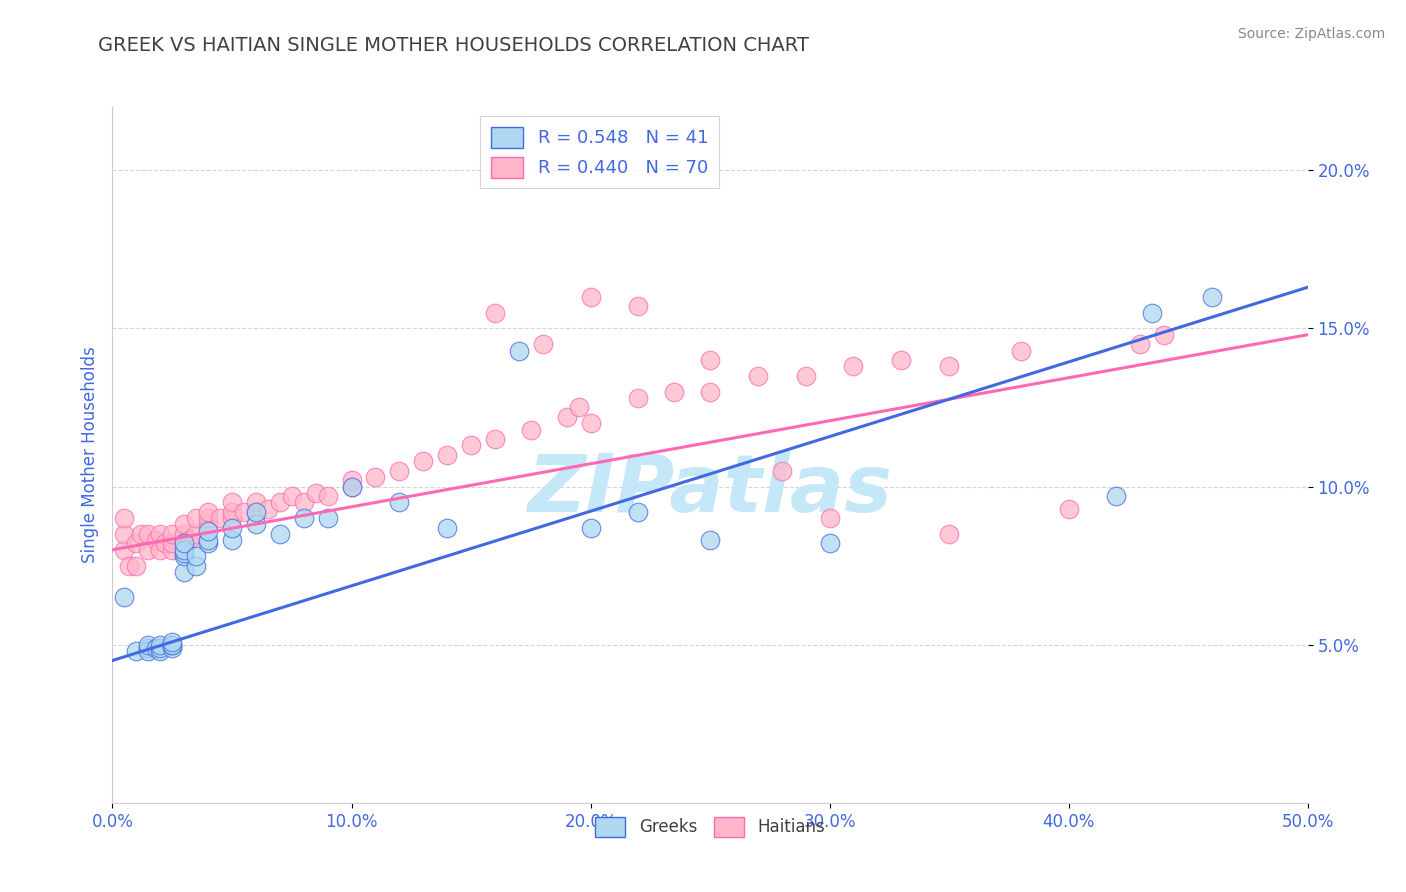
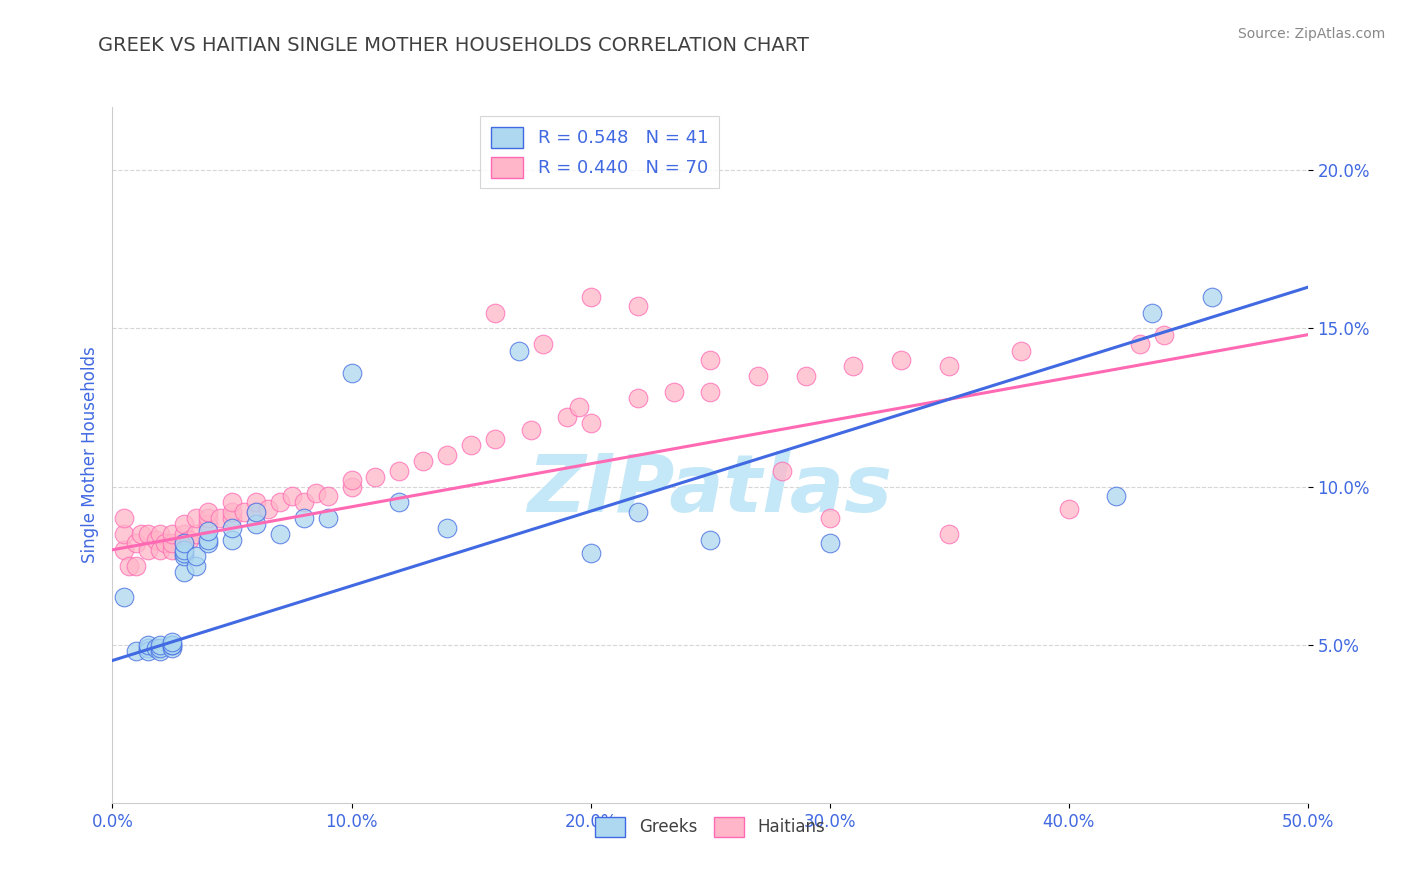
Greeks/10.0%: 10.0% -> 13.6%
Greeks/20.0%: 8.7% -> 7.9%
